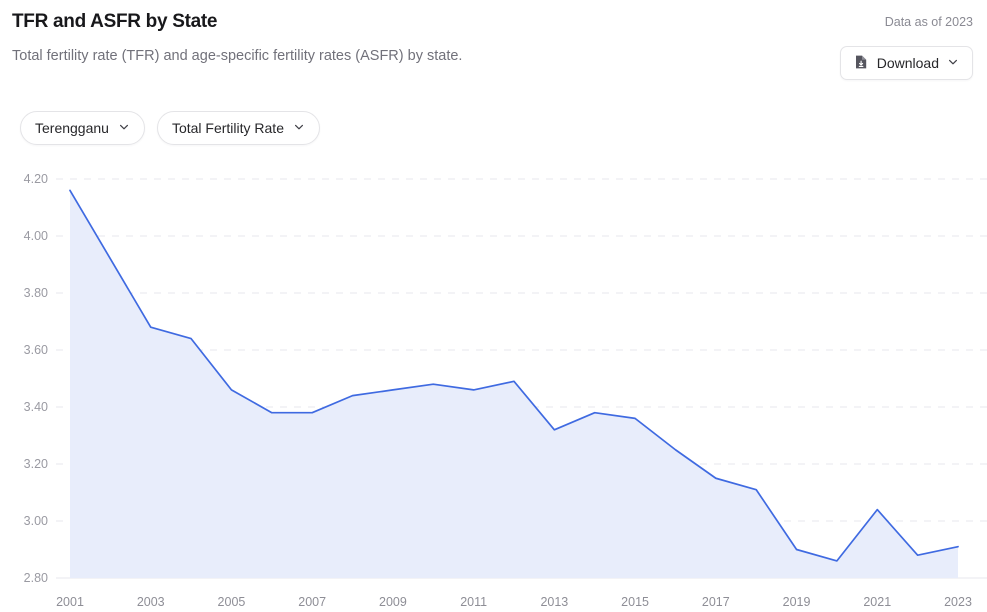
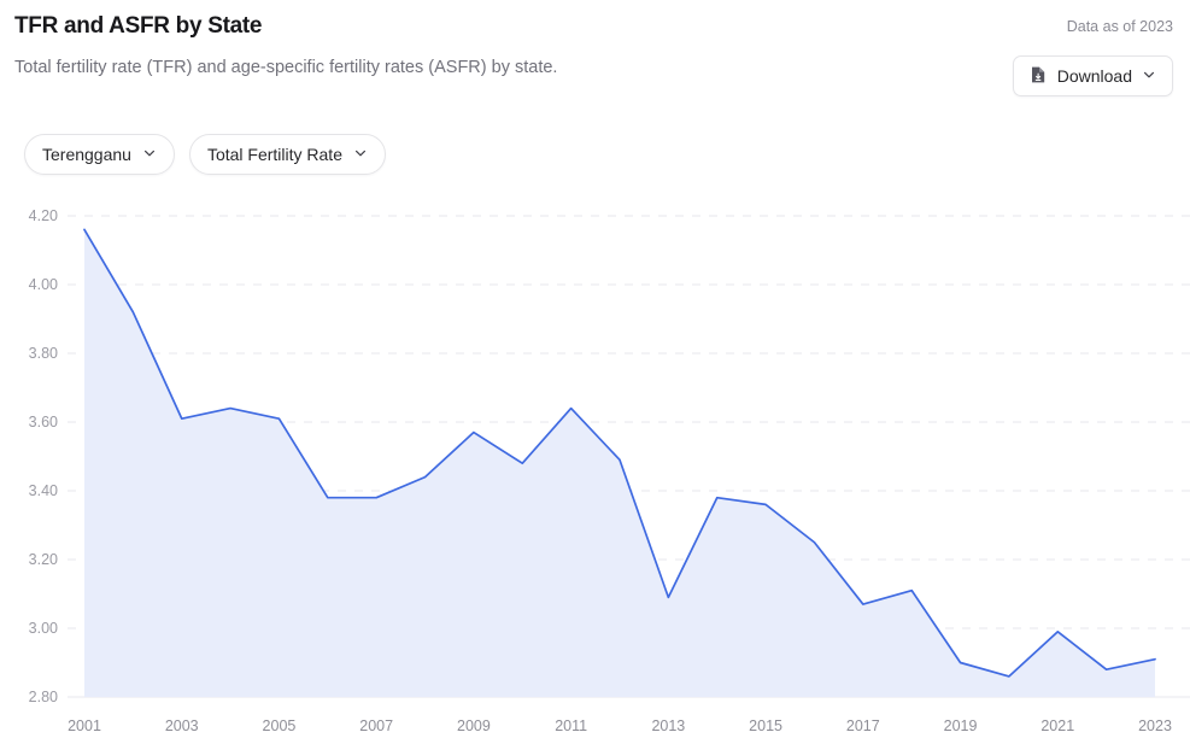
2003: 3.68 -> 3.61
2005: 3.46 -> 3.61
2009: 3.46 -> 3.57
2011: 3.46 -> 3.64
2013: 3.32 -> 3.09
2017: 3.15 -> 3.07
2021: 3.04 -> 2.99
